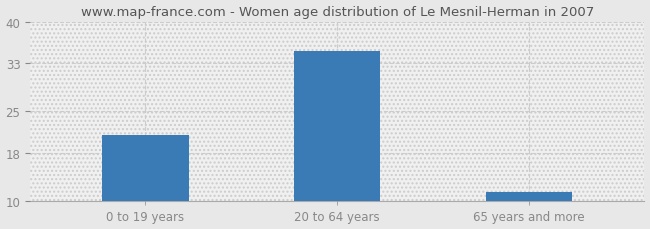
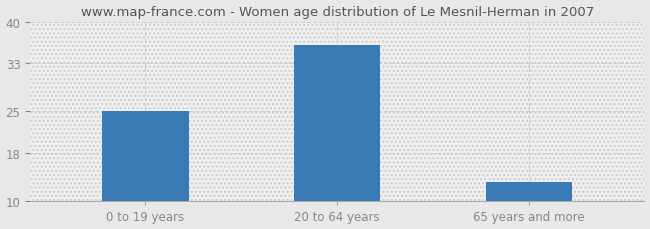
0 to 19 years: 21.0 -> 25.0
20 to 64 years: 35.0 -> 36.0
65 years and more: 11.5 -> 13.2
